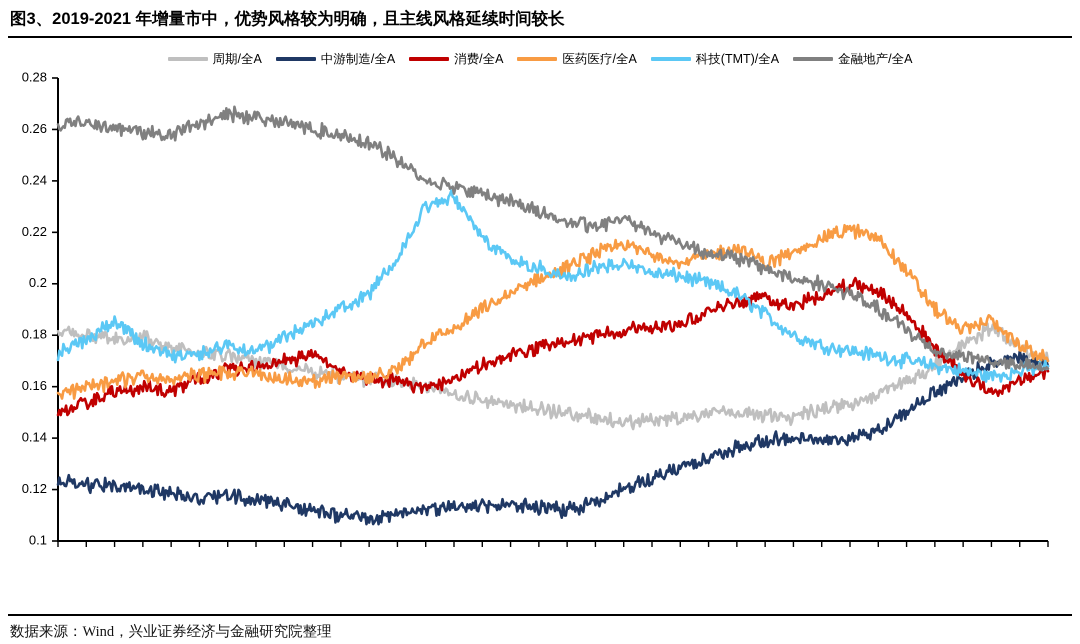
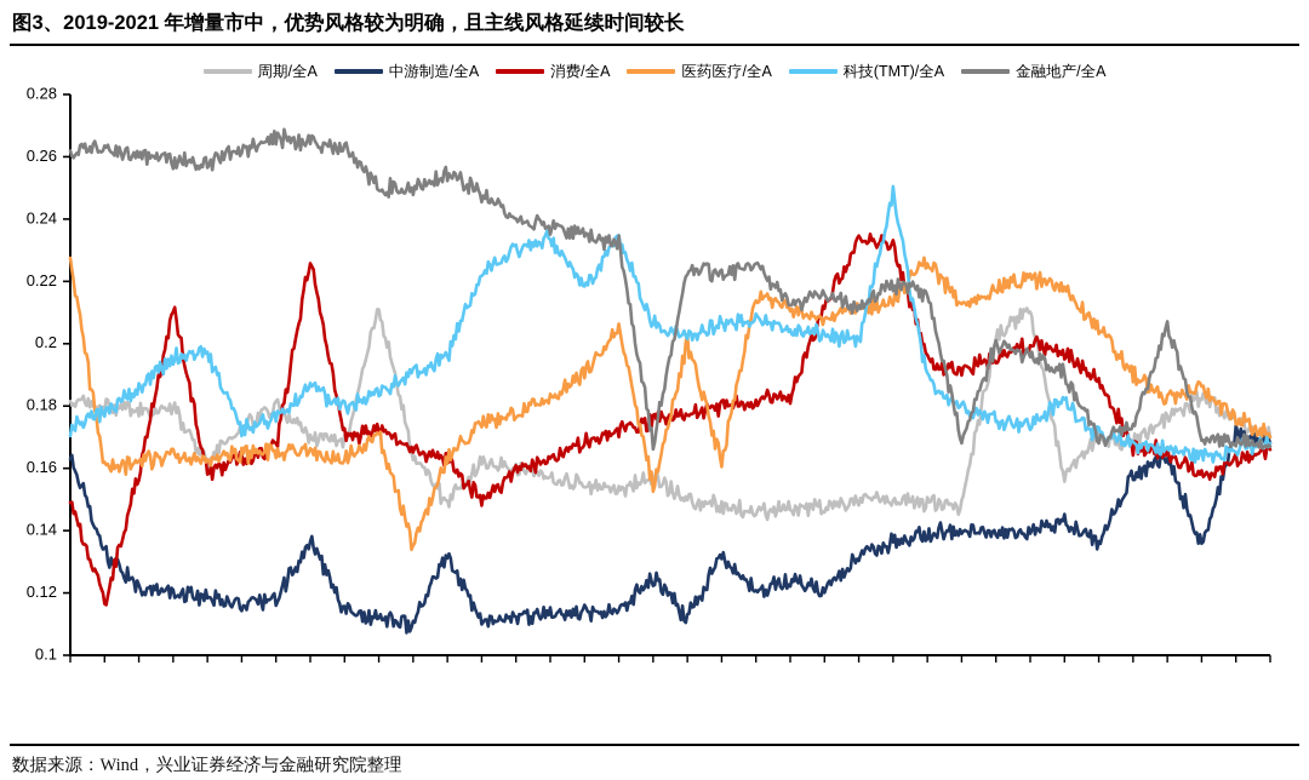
中游制造/全A/2019-01: 0.123 -> 0.164
医药医疗/全A/2019-01: 0.156 -> 0.226
中游制造/全A/2019-02: 0.122 -> 0.133
消费/全A/2019-02: 0.154 -> 0.117
消费/全A/2019-04: 0.160 -> 0.212
科技(TMT)/全A/2019-04: 0.177 -> 0.196
周期/全A/2019-05: 0.175 -> 0.162
科技(TMT)/全A/2019-05: 0.172 -> 0.197
周期/全A/2019-07: 0.172 -> 0.180
中游制造/全A/2019-08: 0.116 -> 0.137
消费/全A/2019-08: 0.168 -> 0.228
科技(TMT)/全A/2019-08: 0.173 -> 0.186
周期/全A/2019-10: 0.166 -> 0.212
医药医疗/全A/2019-10: 0.162 -> 0.171
金融地产/全A/2019-10: 0.260 -> 0.250
医药医疗/全A/2019-11: 0.164 -> 0.135
金融地产/全A/2019-11: 0.258 -> 0.250
周期/全A/2019-12: 0.163 -> 0.149
中游制造/全A/2019-12: 0.109 -> 0.133
消费/全A/2020-01: 0.162 -> 0.149
医药医疗/全A/2020-01: 0.166 -> 0.174
科技(TMT)/全A/2020-01: 0.210 -> 0.223
医药医疗/全A/2020-05: 0.196 -> 0.205
科技(TMT)/全A/2020-05: 0.210 -> 0.235
周期/全A/2020-06: 0.151 -> 0.157
中游制造/全A/2020-06: 0.113 -> 0.125
医药医疗/全A/2020-06: 0.202 -> 0.154
金融地产/全A/2020-06: 0.228 -> 0.168
医药医疗/全A/2020-07: 0.206 -> 0.200
中游制造/全A/2020-08: 0.115 -> 0.132
医药医疗/全A/2020-08: 0.212 -> 0.162
金融地产/全A/2020-10: 0.220 -> 0.213
中游制造/全A/2020-11: 0.128 -> 0.120
消费/全A/2020-11: 0.185 -> 0.213
消费/全A/2020-12: 0.189 -> 0.233
消费/全A/2021-01: 0.193 -> 0.232
科技(TMT)/全A/2021-01: 0.196 -> 0.248
金融地产/全A/2021-01: 0.210 -> 0.219
医药医疗/全A/2021-02: 0.208 -> 0.227
金融地产/全A/2021-02: 0.206 -> 0.216
金融地产/全A/2021-03: 0.202 -> 0.169
周期/全A/2021-04: 0.151 -> 0.202
周期/全A/2021-05: 0.153 -> 0.211
科技(TMT)/全A/2021-06: 0.172 -> 0.182
周期/全A/2021-07: 0.162 -> 0.170
中游制造/全A/2021-07: 0.150 -> 0.136
金融地产/全A/2021-07: 0.182 -> 0.169
消费/全A/2021-08: 0.175 -> 0.167
金融地产/全A/2021-09: 0.172 -> 0.206
中游制造/全A/2021-10: 0.169 -> 0.135
